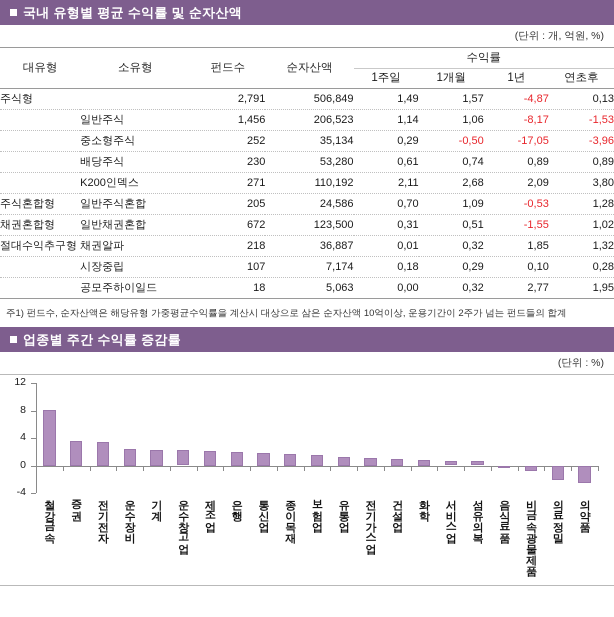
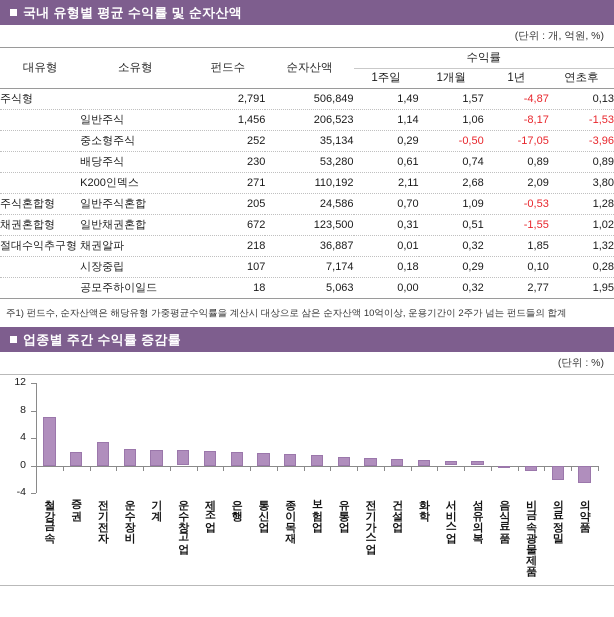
철강금속: 8 -> 7
증권: 4 -> 2
